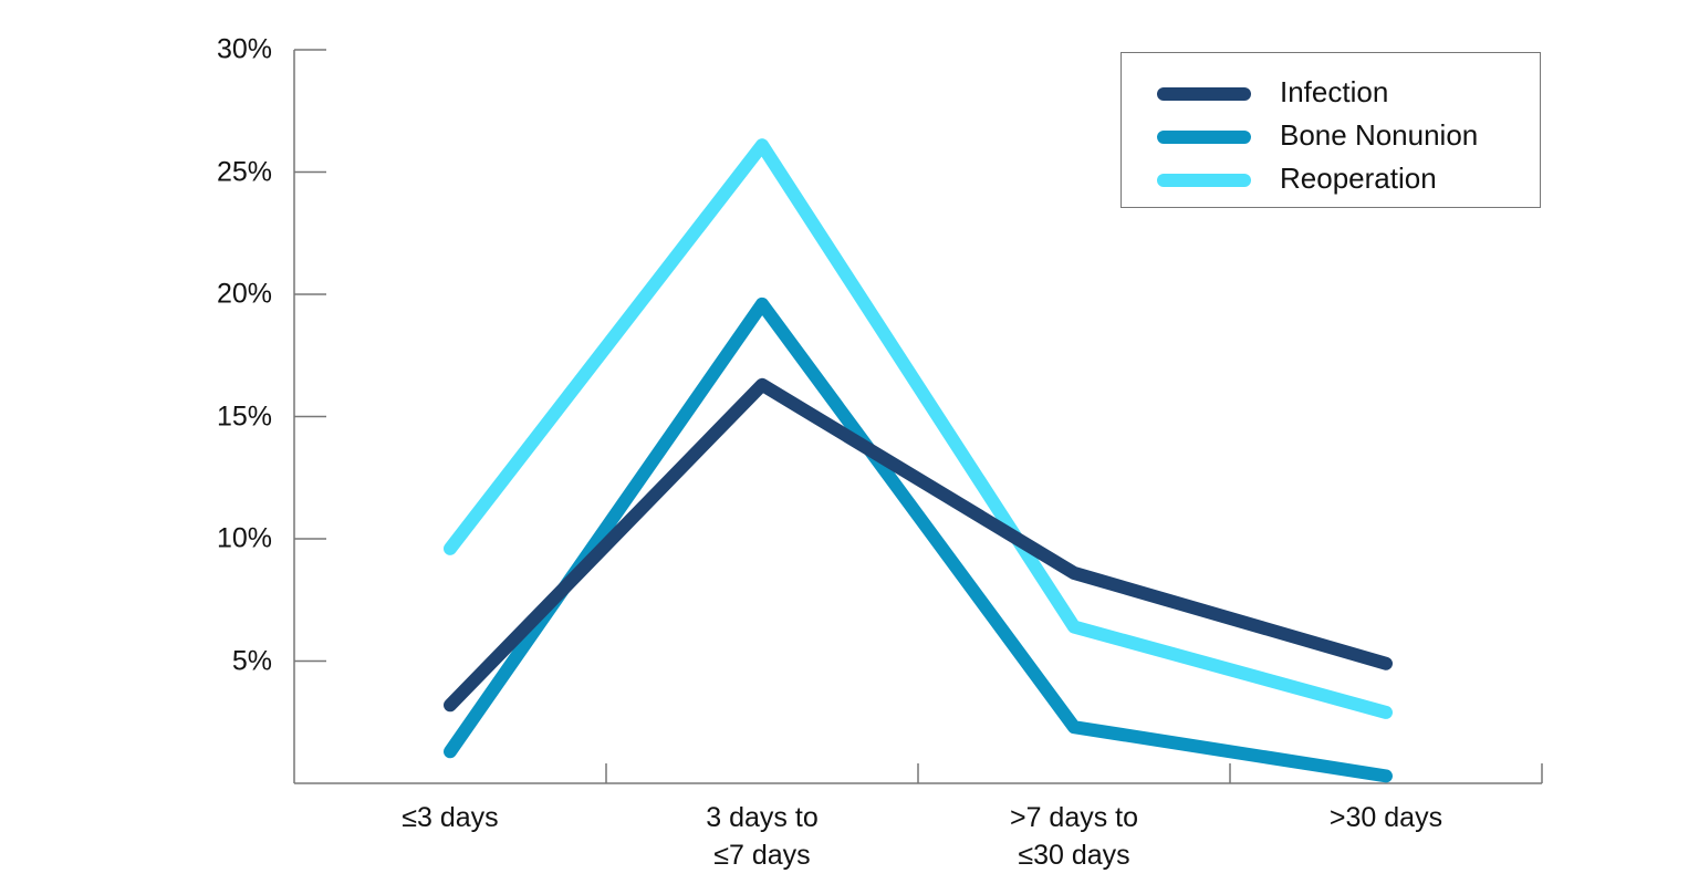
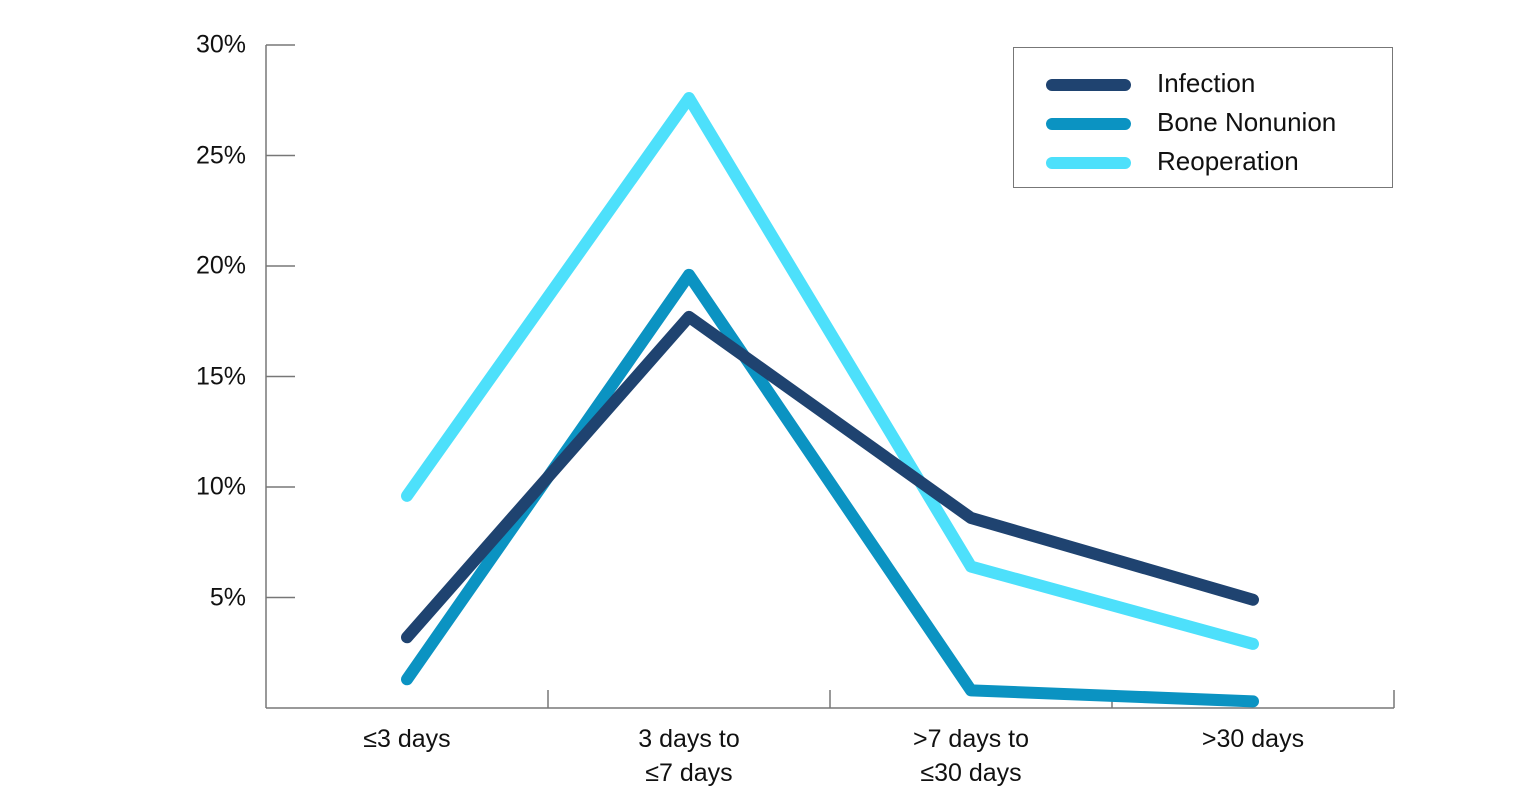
Infection/3 days to ≤7 days: 16.3% -> 17.7%
Reoperation/3 days to ≤7 days: 26.1% -> 27.6%
Bone Nonunion/>7 days to ≤30 days: 2.3% -> 0.8%
